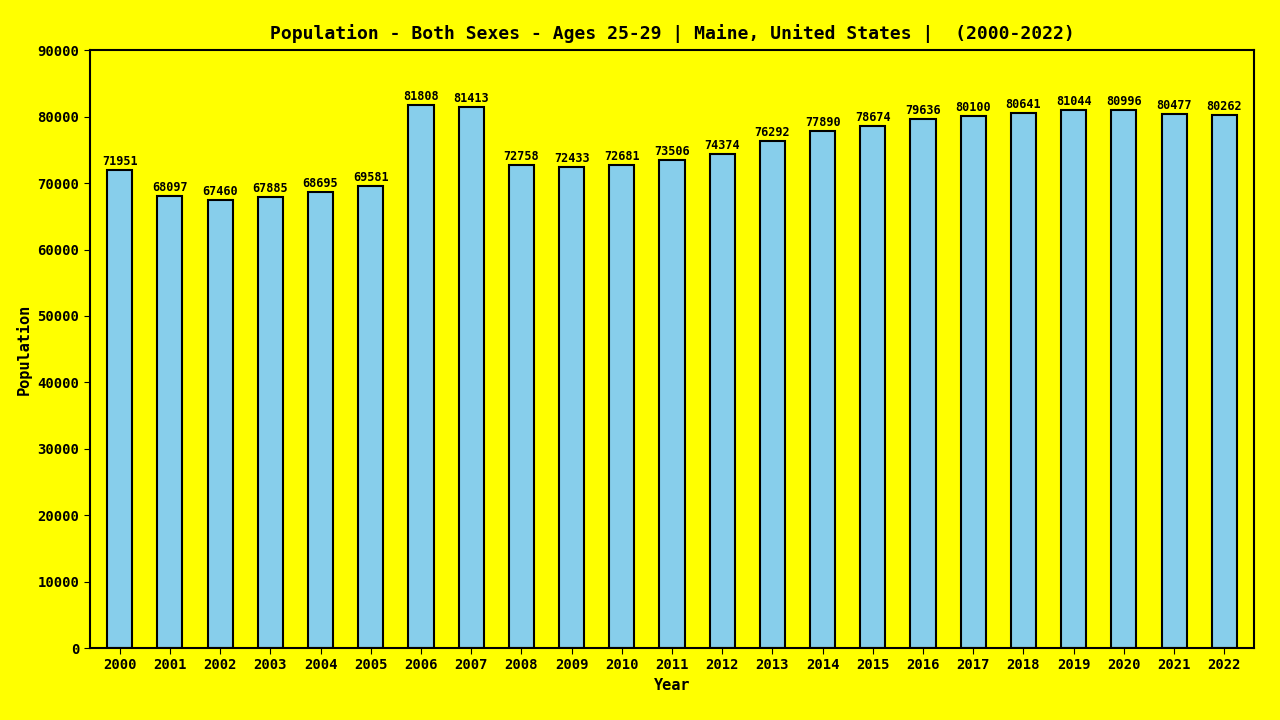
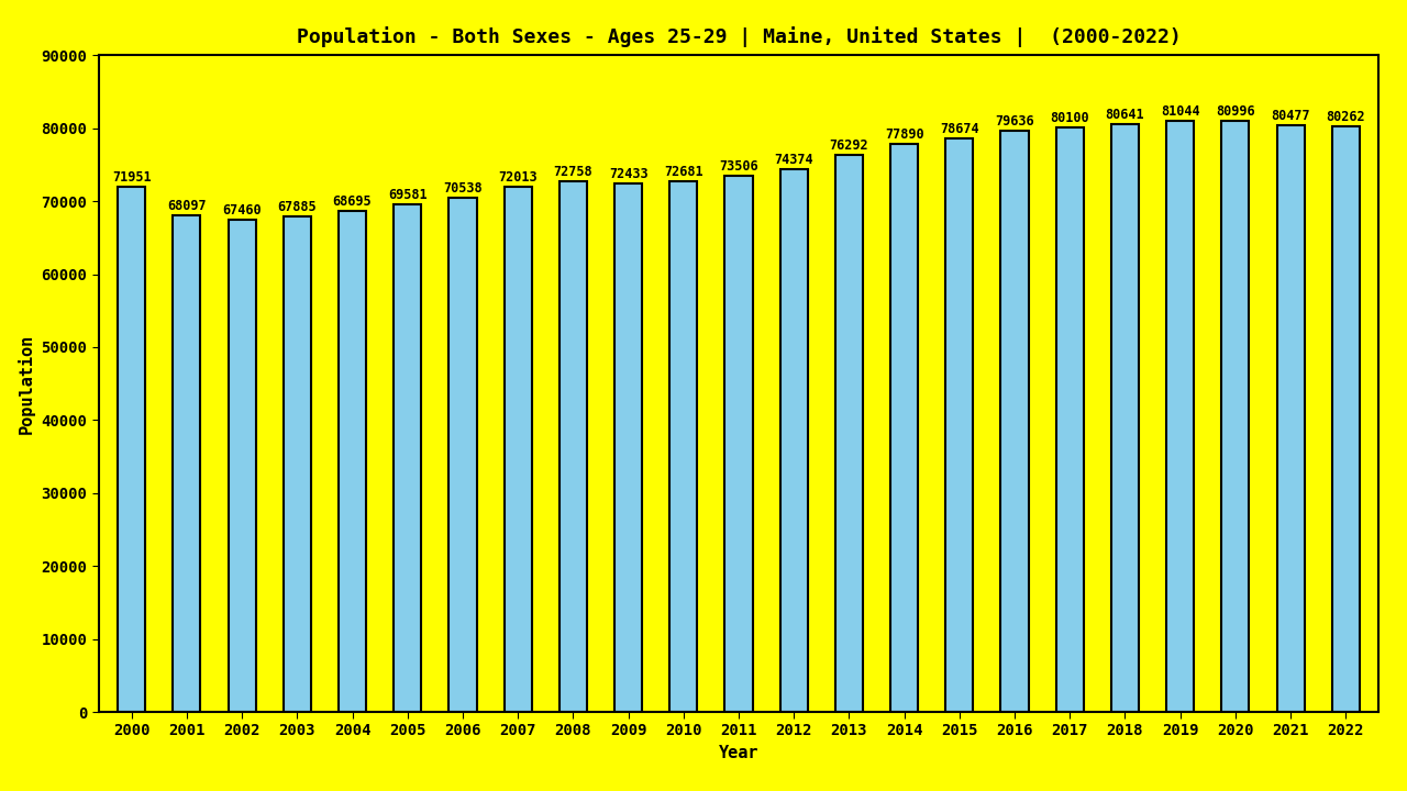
2006: 81808 -> 70538
2007: 81413 -> 72013
